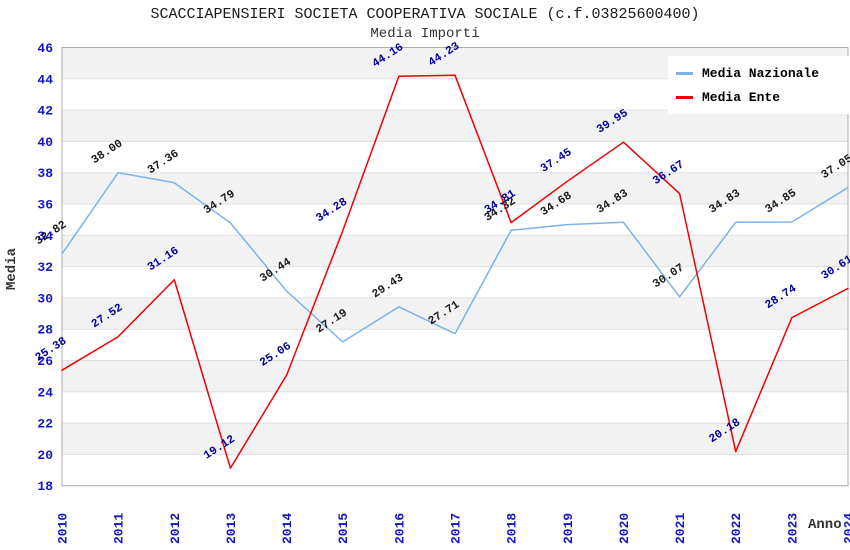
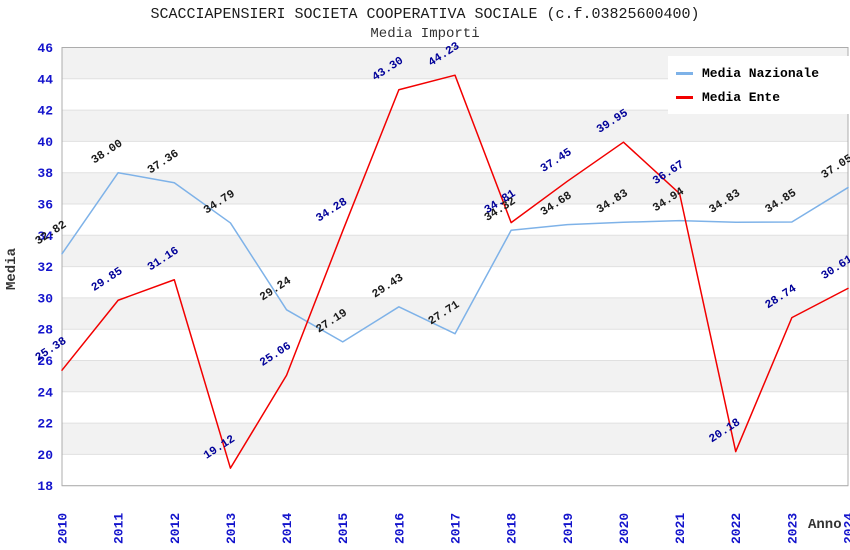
Media Ente/2011: 27.52 -> 29.85
Media Nazionale/2014: 30.44 -> 29.24
Media Ente/2016: 44.16 -> 43.30
Media Nazionale/2021: 30.07 -> 34.94
